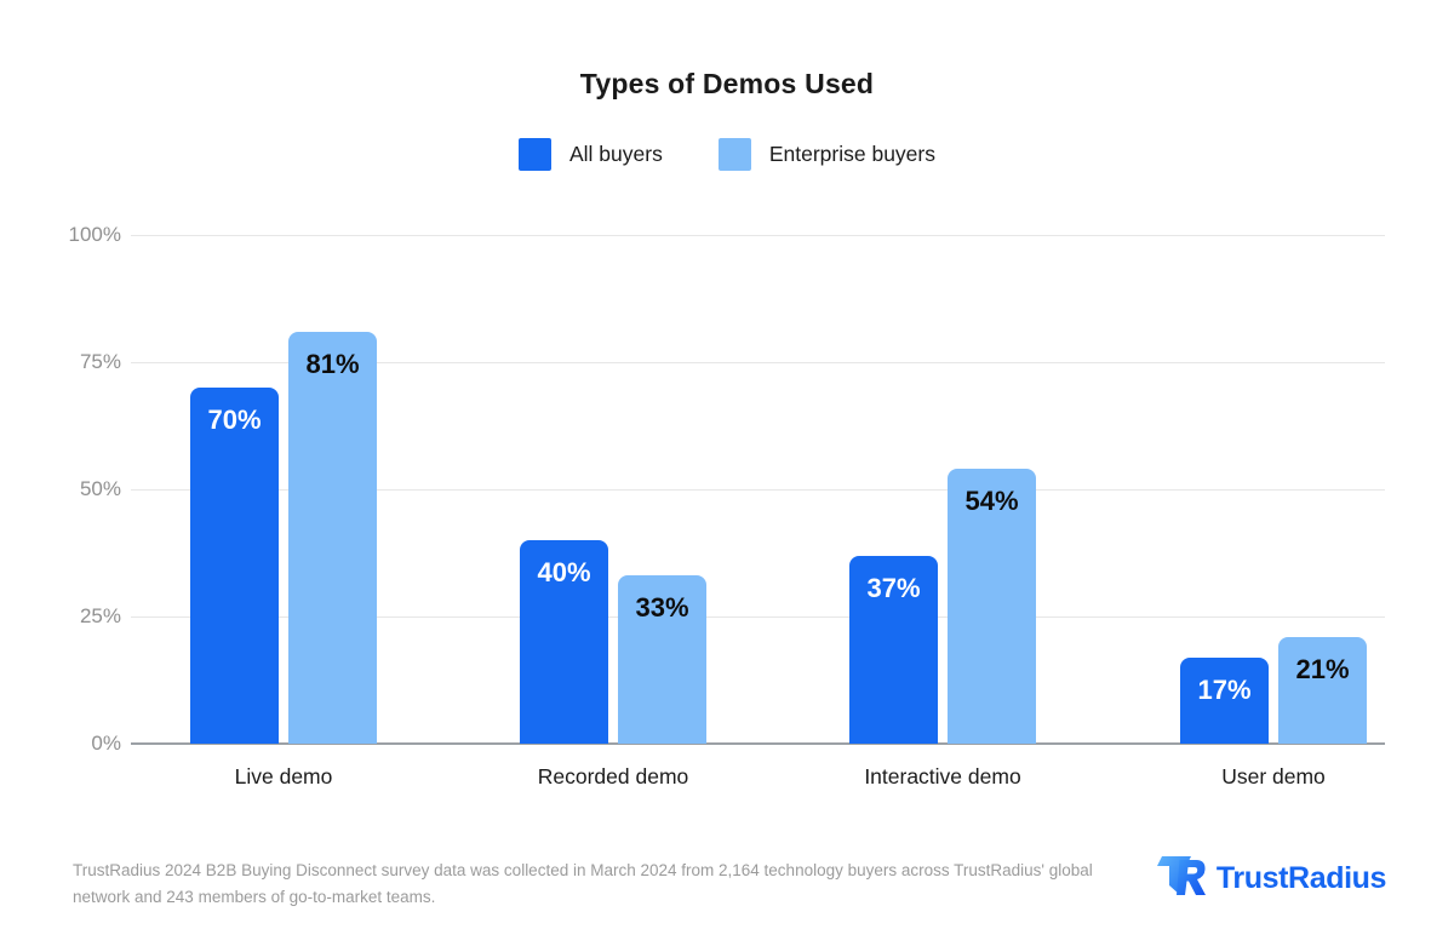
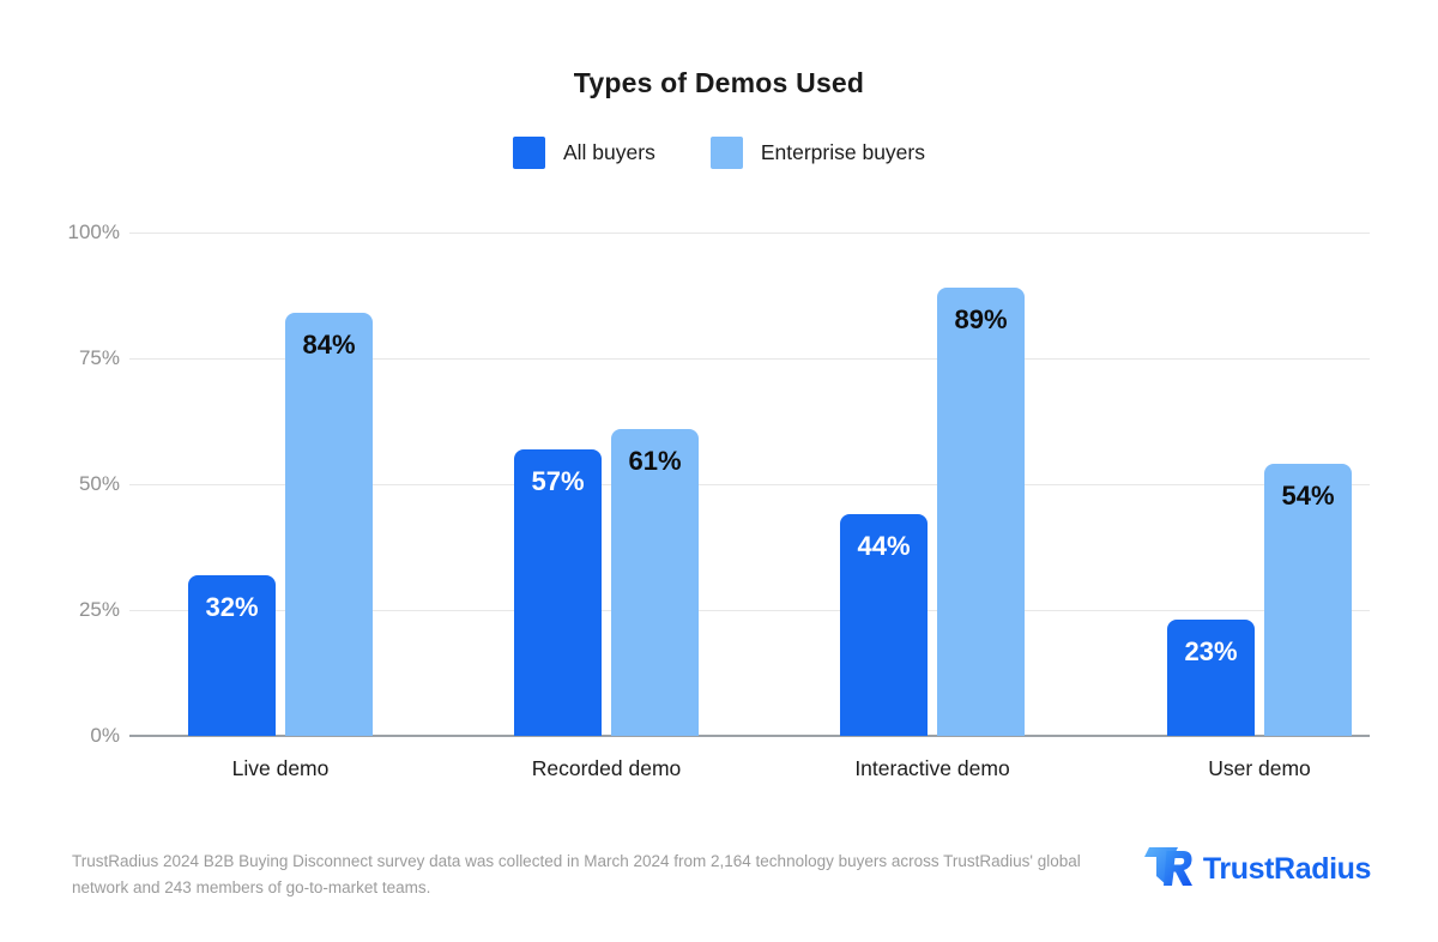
All buyers/Live demo: 70% -> 32%
Enterprise buyers/Live demo: 81% -> 84%
All buyers/Recorded demo: 40% -> 57%
Enterprise buyers/Recorded demo: 33% -> 61%
All buyers/Interactive demo: 37% -> 44%
Enterprise buyers/Interactive demo: 54% -> 89%
All buyers/User demo: 17% -> 23%
Enterprise buyers/User demo: 21% -> 54%
